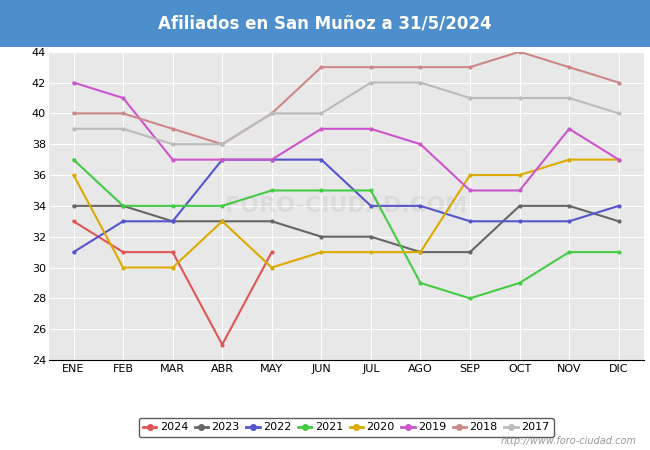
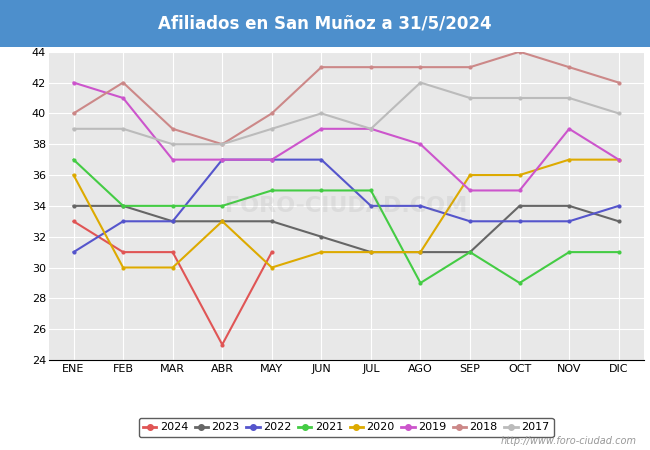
2018/FEB: 40 -> 42
2017/MAY: 40 -> 39
2023/JUL: 32 -> 31
2017/JUL: 42 -> 39
2021/SEP: 28 -> 31
